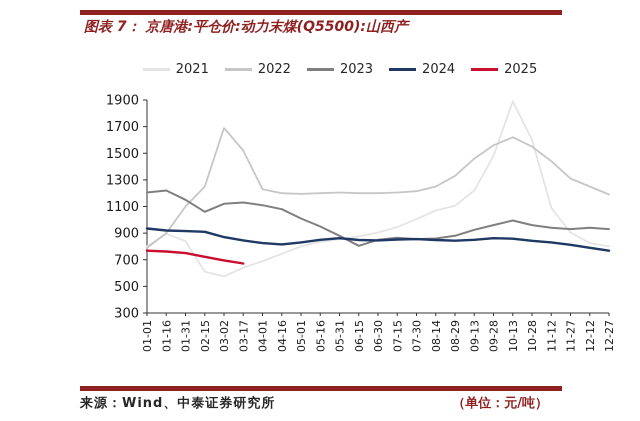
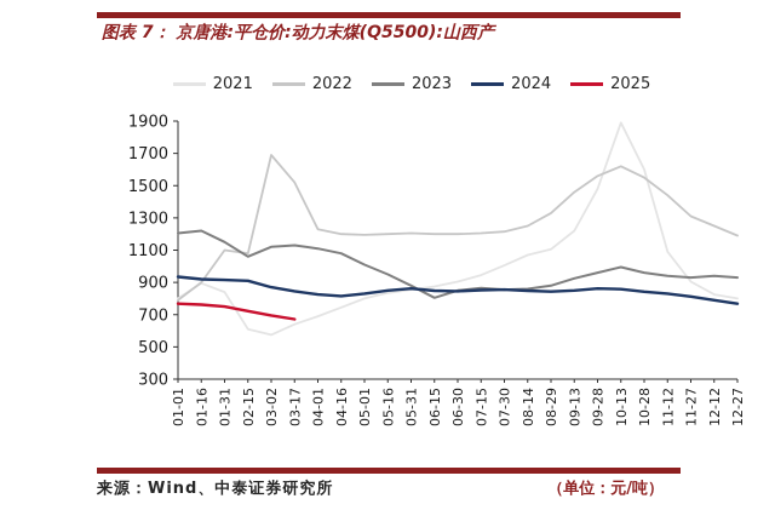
2022/02-15: 1250 -> 1080
